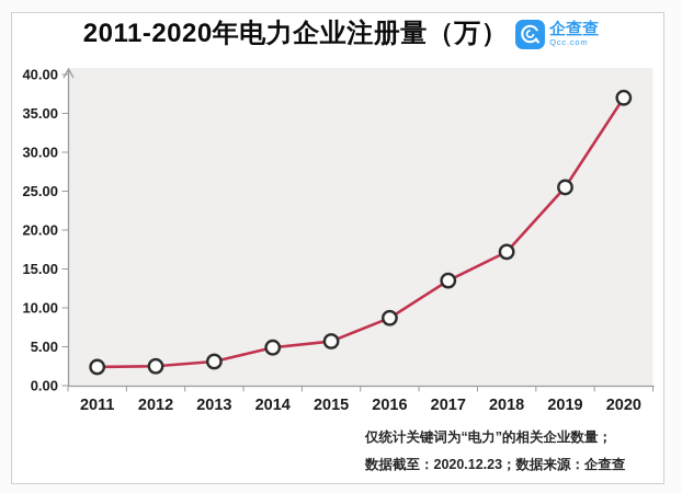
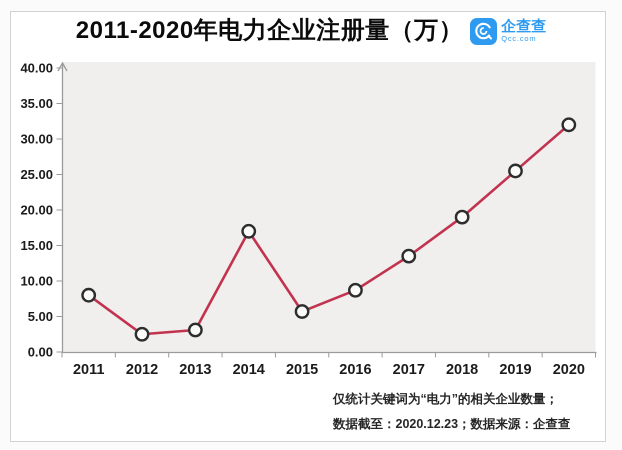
2011: 2 -> 8
2014: 5 -> 17
2018: 17 -> 19
2020: 37 -> 32
